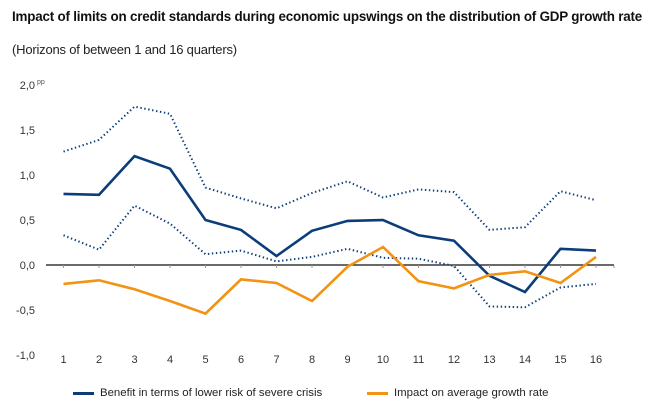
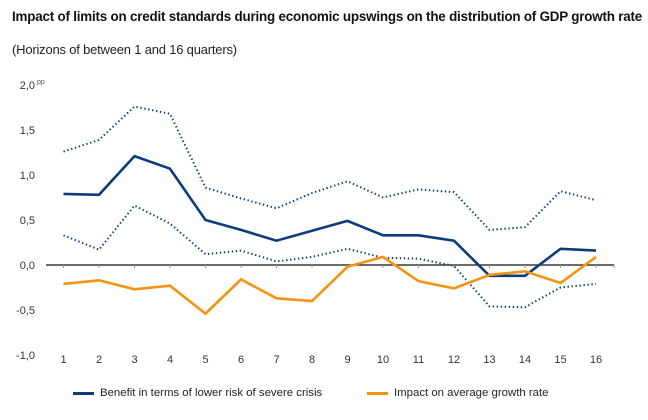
Impact on average growth rate/4: -0,4 -> -0,2
Benefit in terms of lower risk of severe crisis/7: 0,1 -> 0,3
Impact on average growth rate/7: -0,2 -> -0,4
Benefit in terms of lower risk of severe crisis/10: 0,5 -> 0,3
Impact on average growth rate/10: 0,2 -> 0,1
Benefit in terms of lower risk of severe crisis/14: -0,3 -> -0,1
